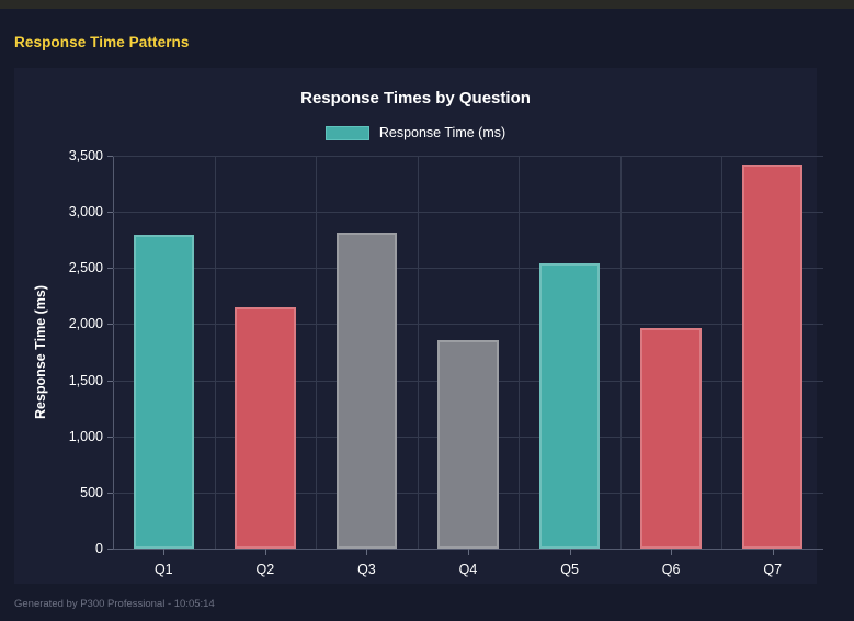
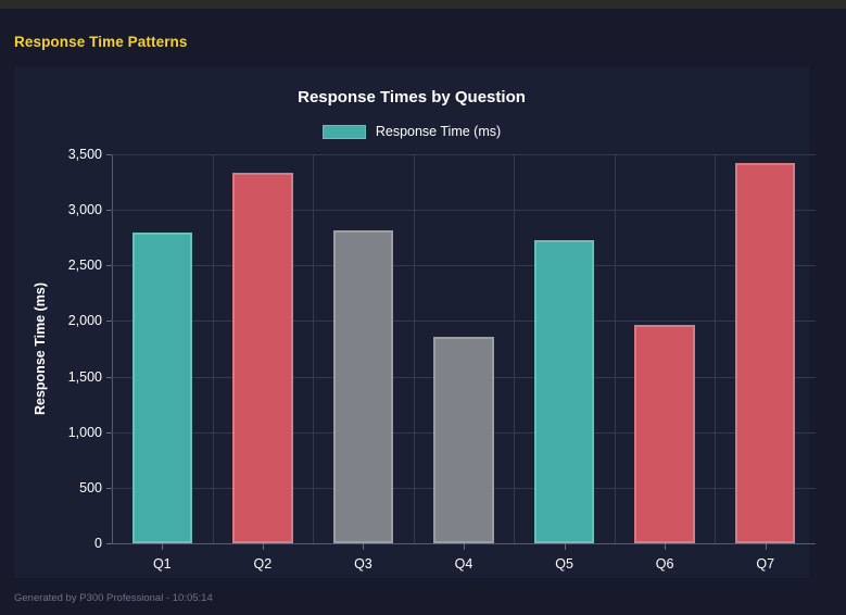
Q2: 2150 -> 3330
Q5: 2540 -> 2730
